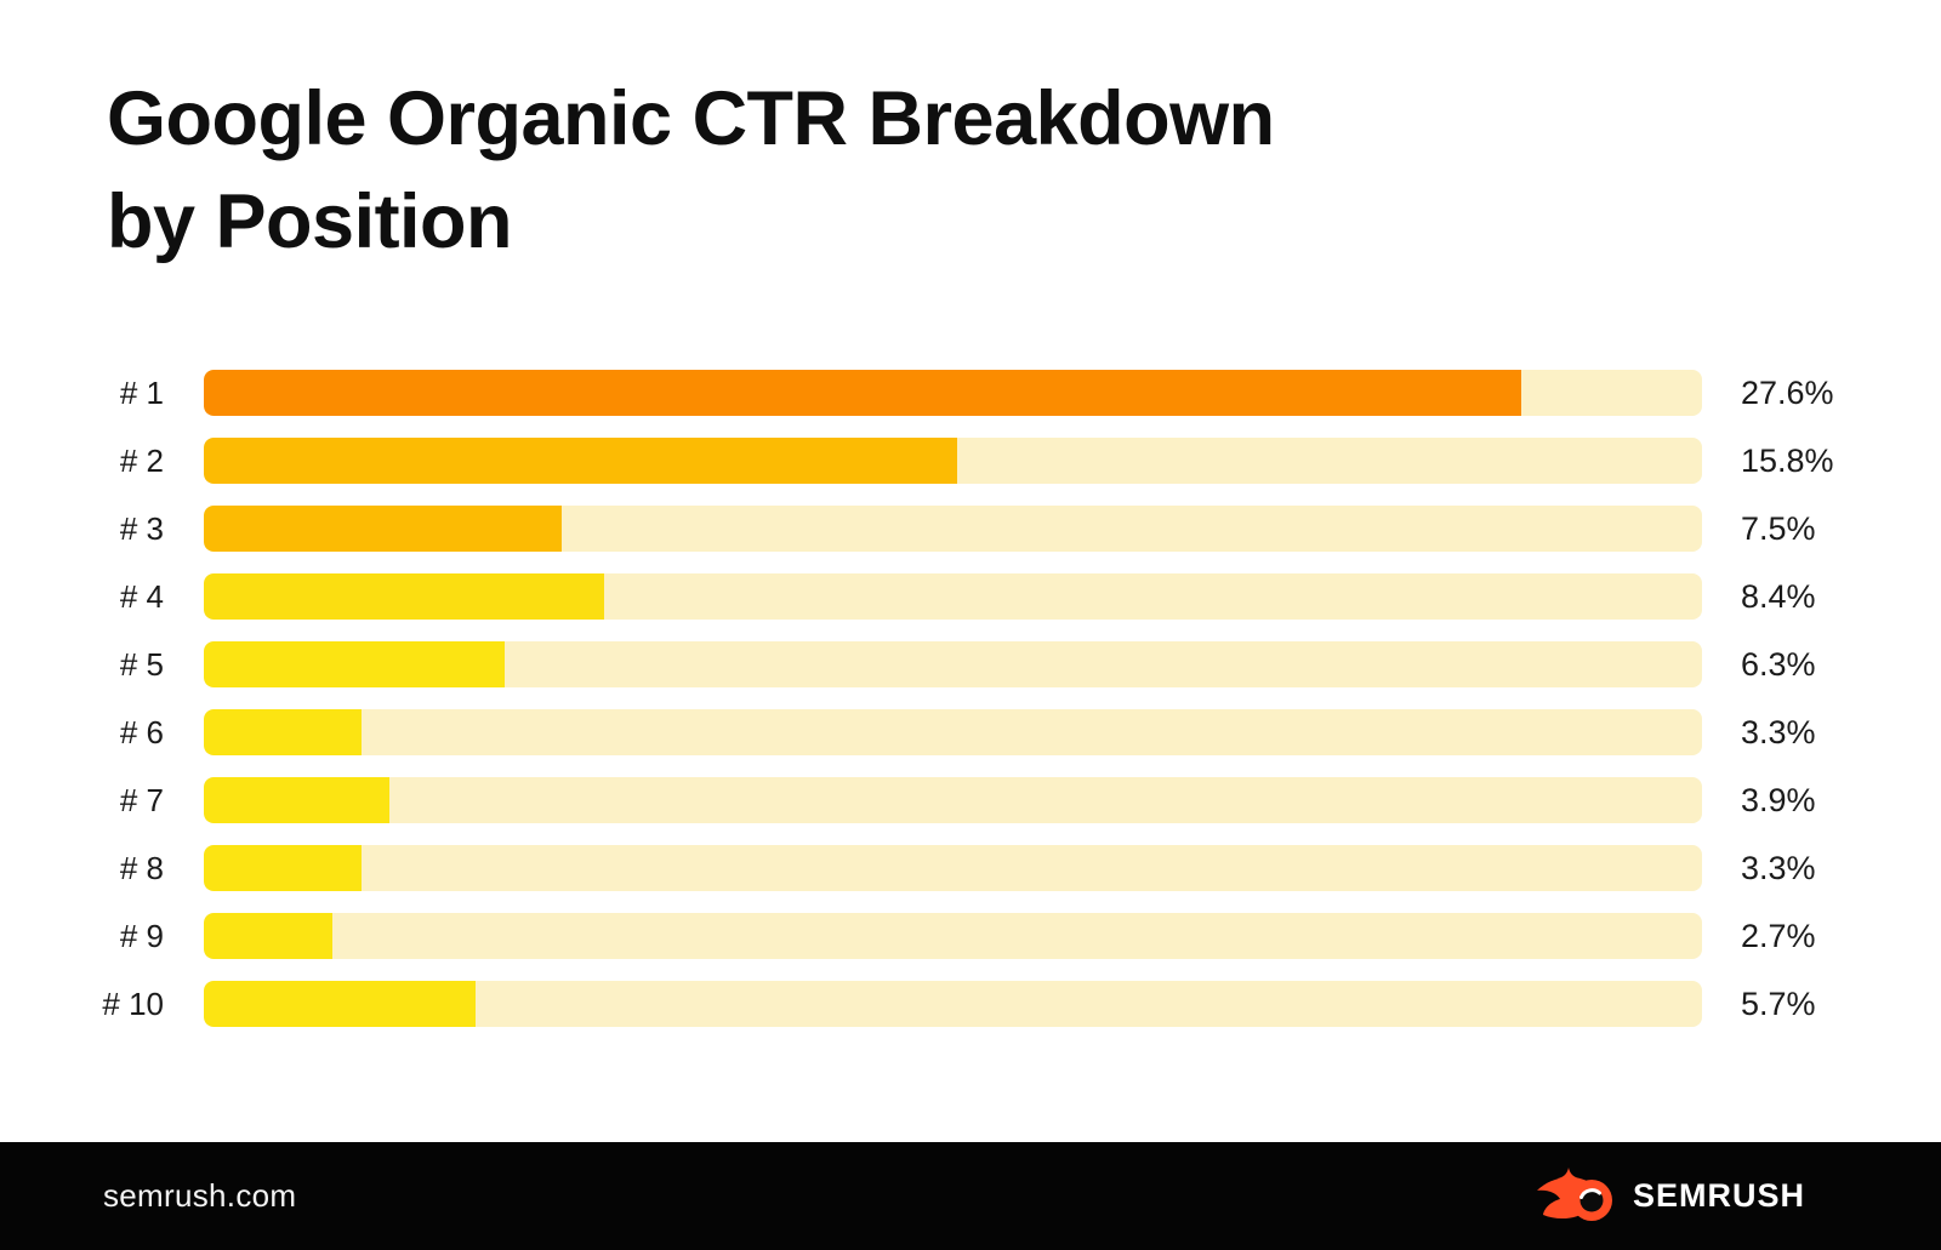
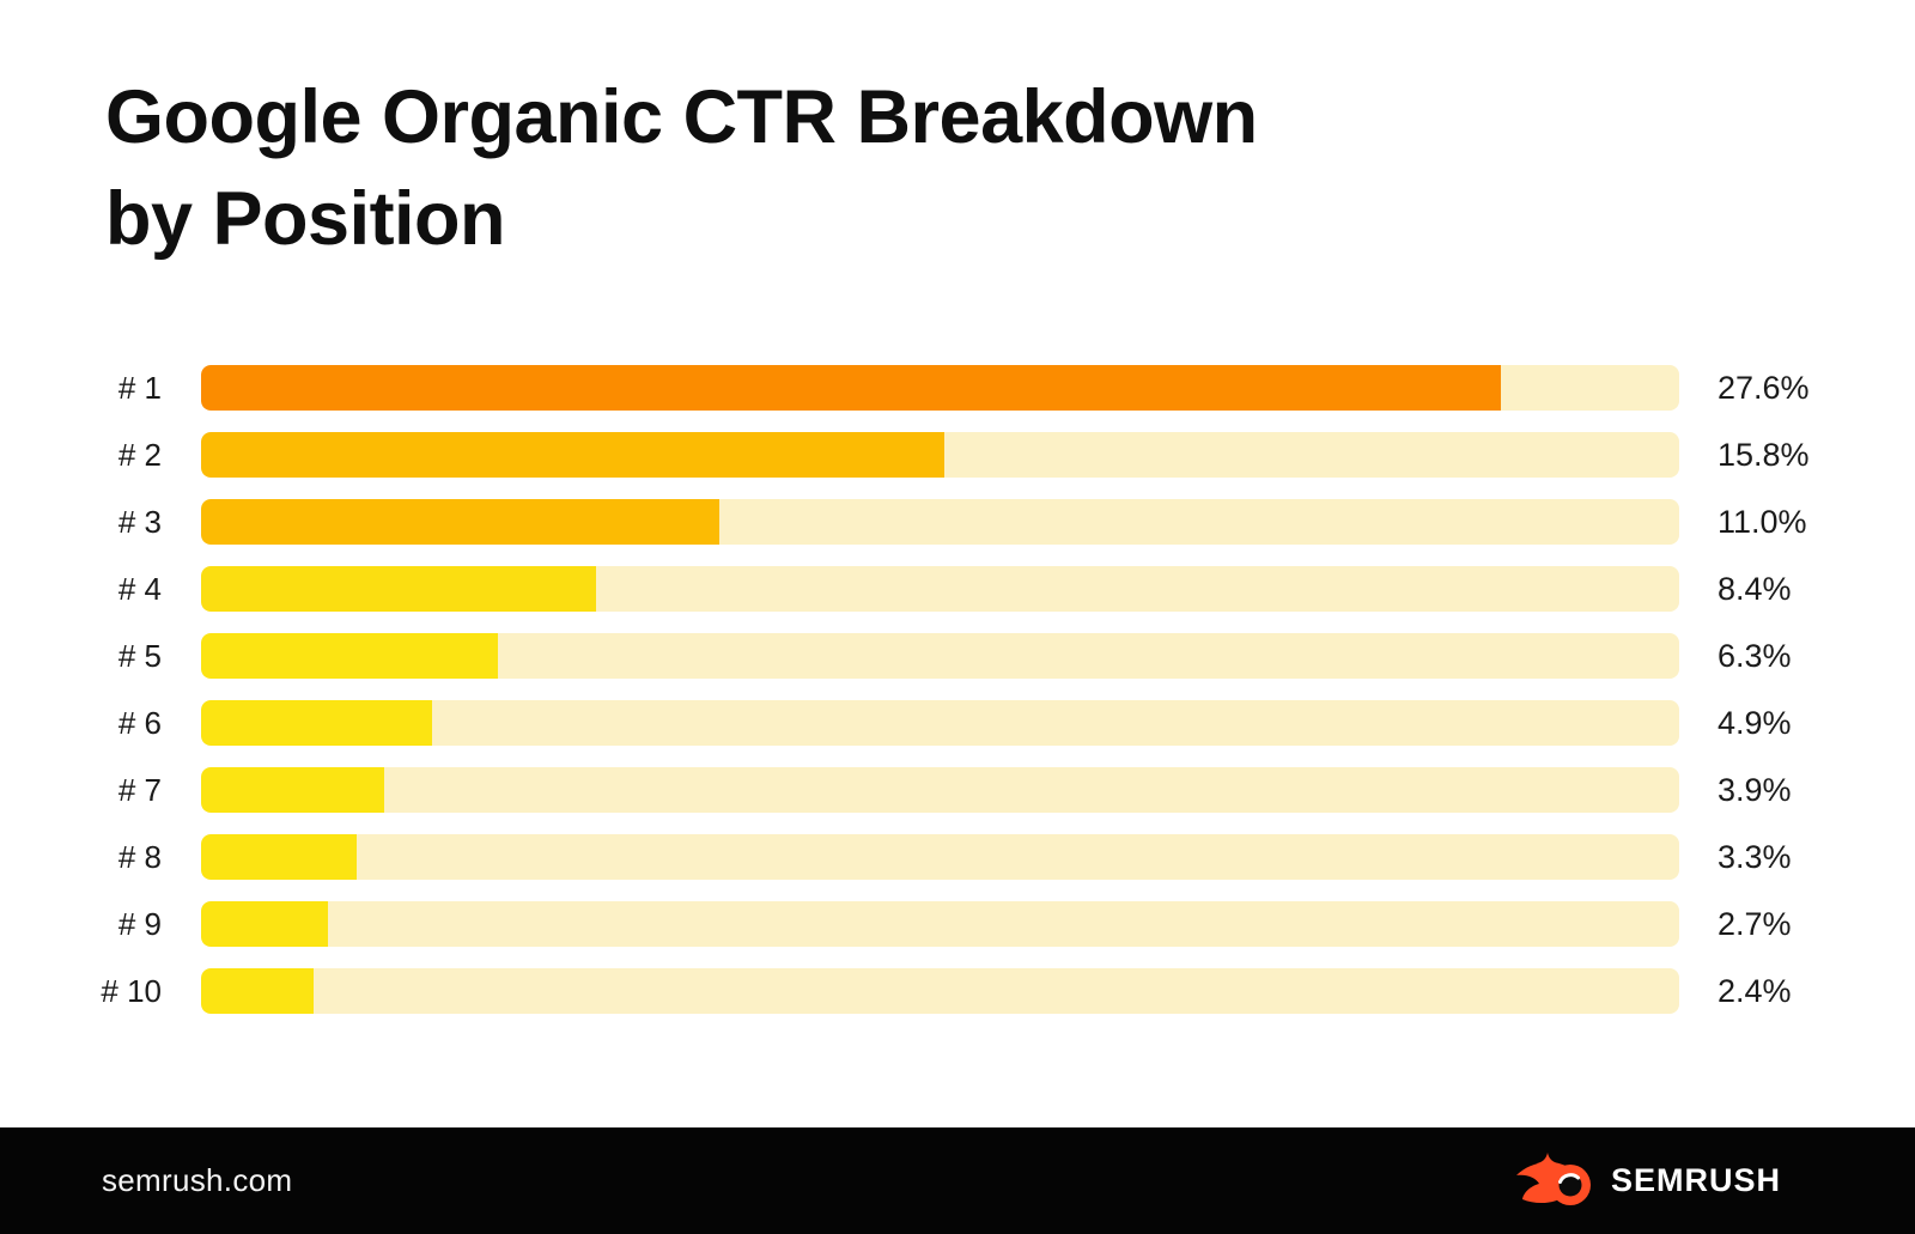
# 3: 7.5% -> 11.0%
# 6: 3.3% -> 4.9%
# 10: 5.7% -> 2.4%
